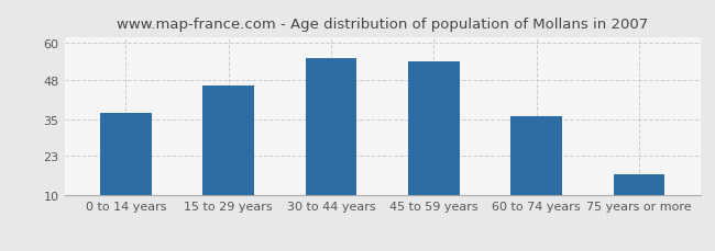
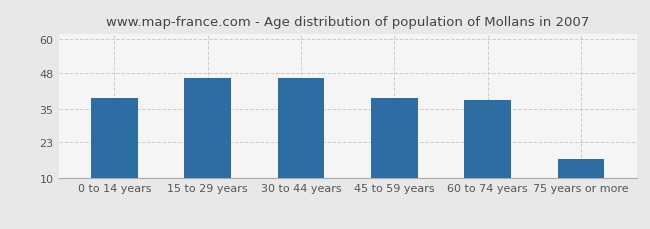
0 to 14 years: 37 -> 39
30 to 44 years: 55 -> 46
45 to 59 years: 54 -> 39
60 to 74 years: 36 -> 38
